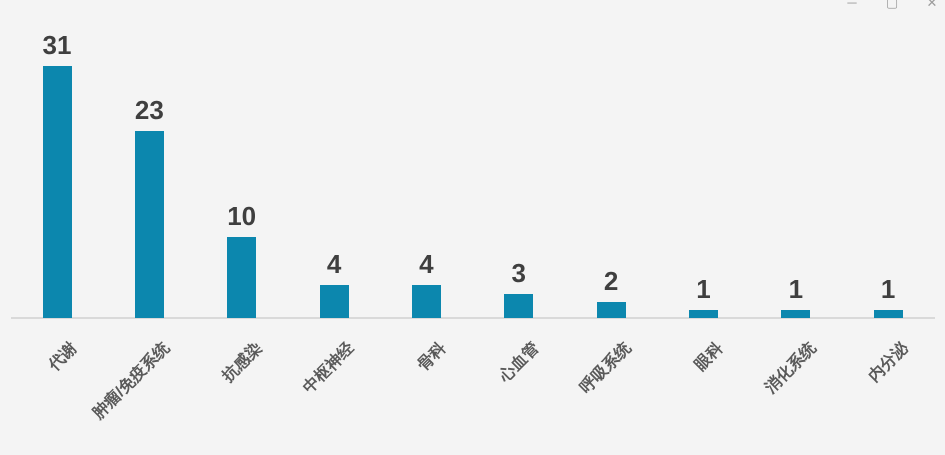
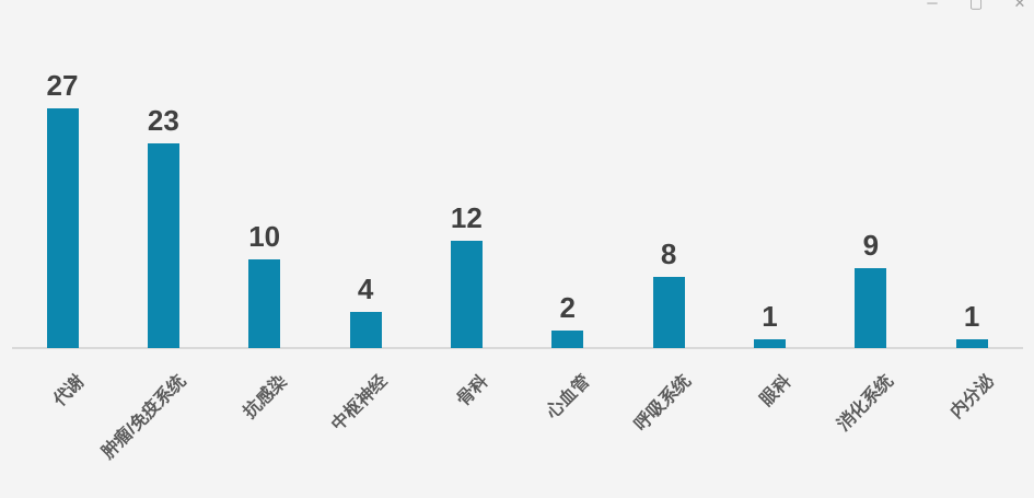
代谢: 31 -> 27
骨科: 4 -> 12
心血管: 3 -> 2
呼吸系统: 2 -> 8
消化系统: 1 -> 9
